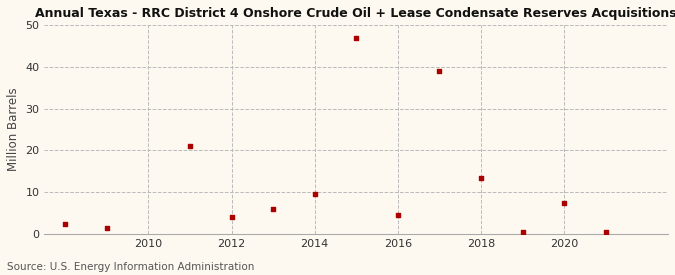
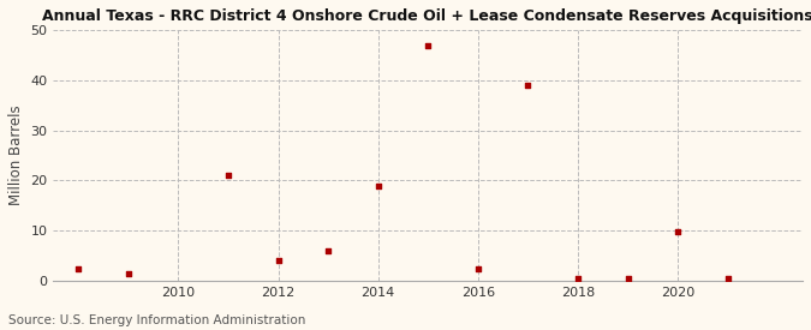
2014: 9.5 -> 19.0
2016: 4.5 -> 2.5
2018: 13.5 -> 0.5
2020: 7.5 -> 9.8
